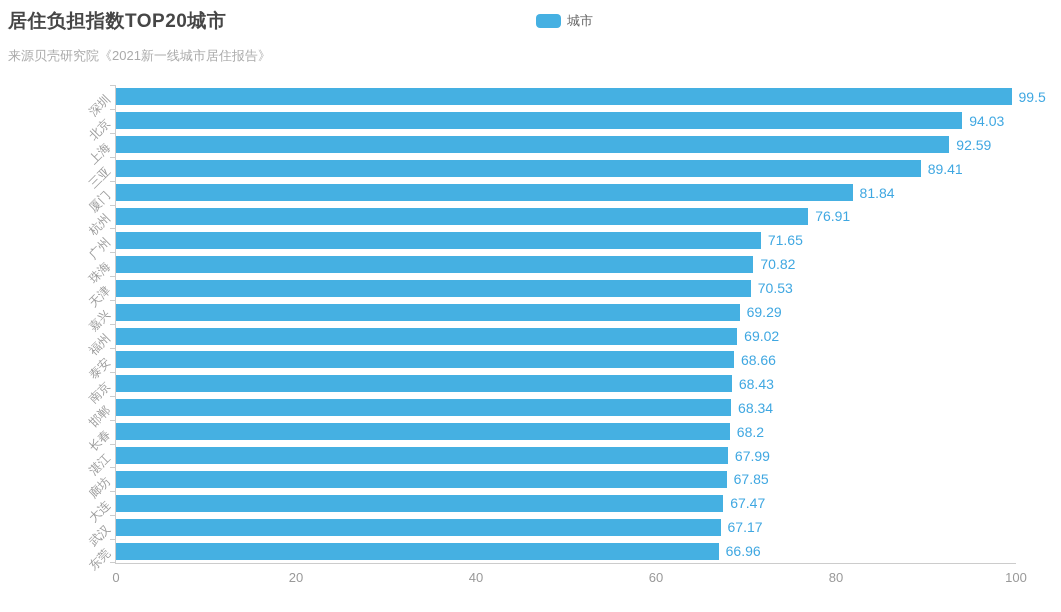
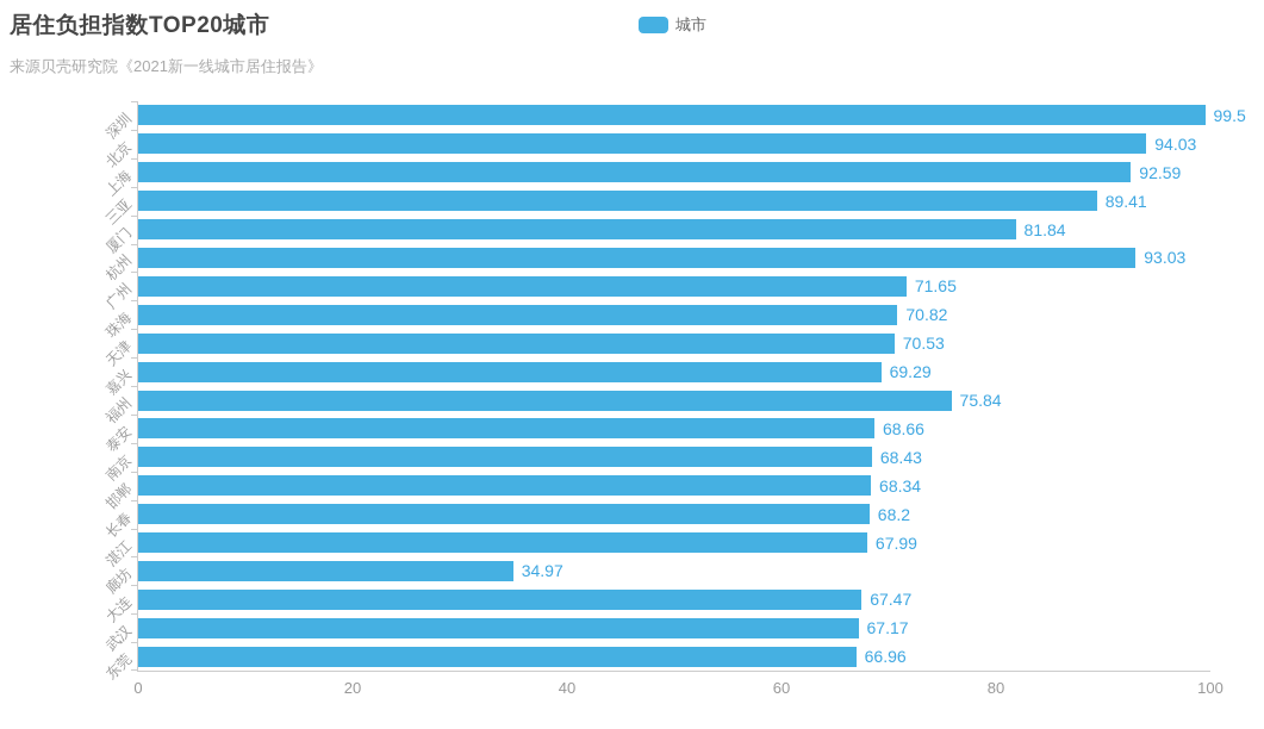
杭州: 76.91 -> 93.03
福州: 69.02 -> 75.84
廊坊: 67.85 -> 34.97
